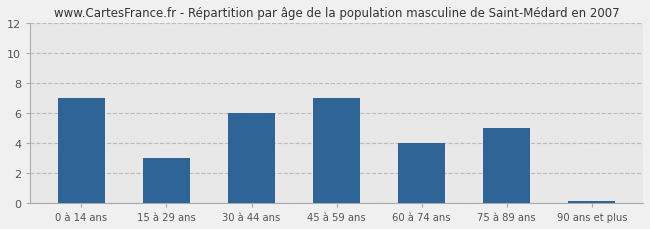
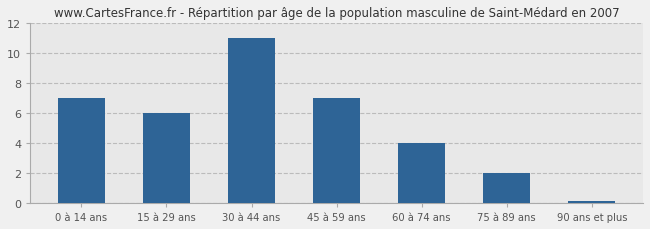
15 à 29 ans: 3.0 -> 6.0
30 à 44 ans: 6.0 -> 11.0
75 à 89 ans: 5.0 -> 2.0
